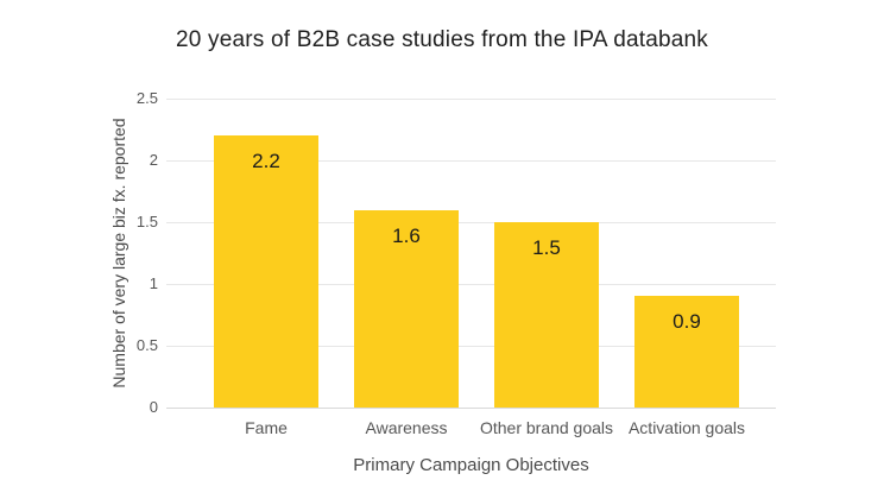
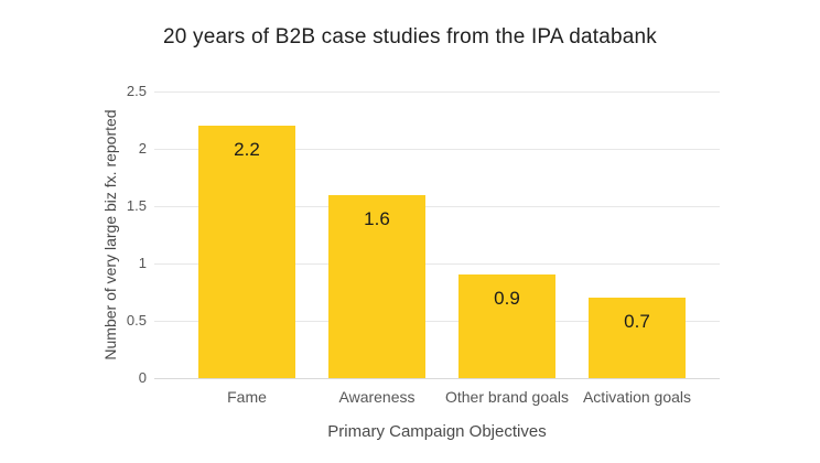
Other brand goals: 1.5 -> 0.9
Activation goals: 0.9 -> 0.7
